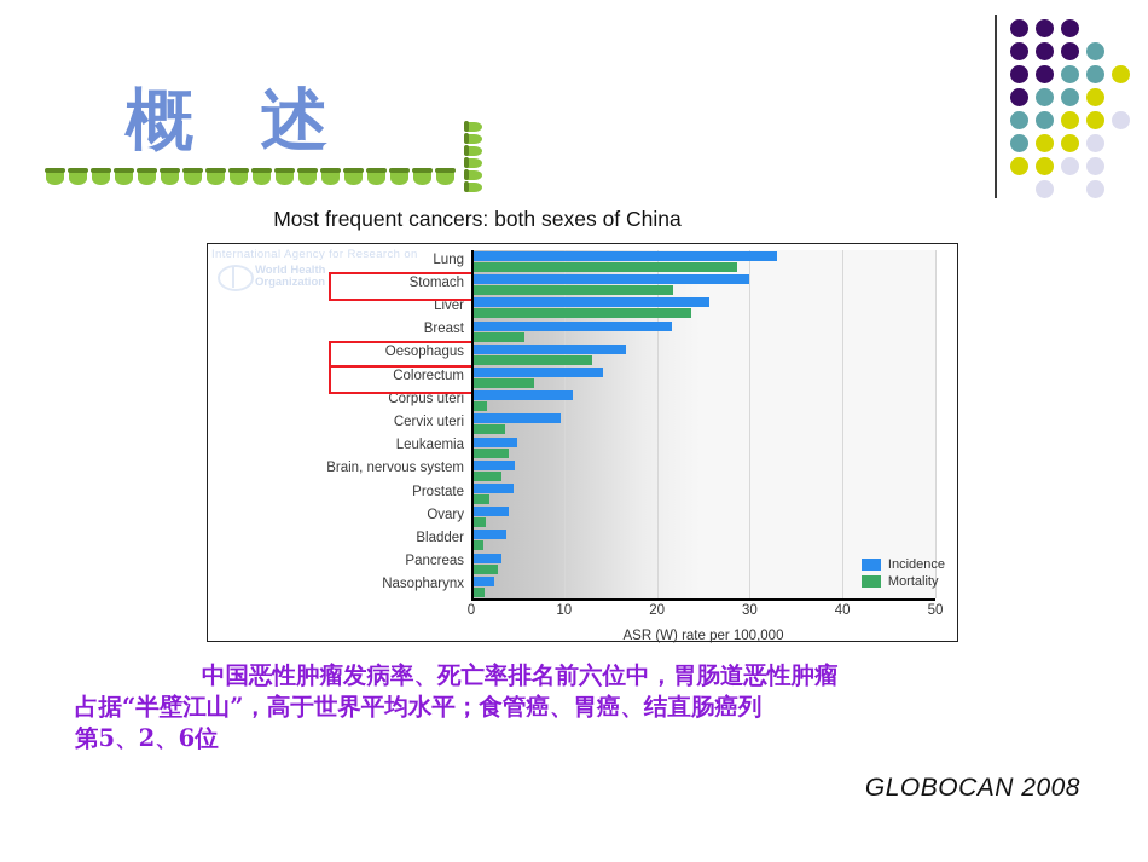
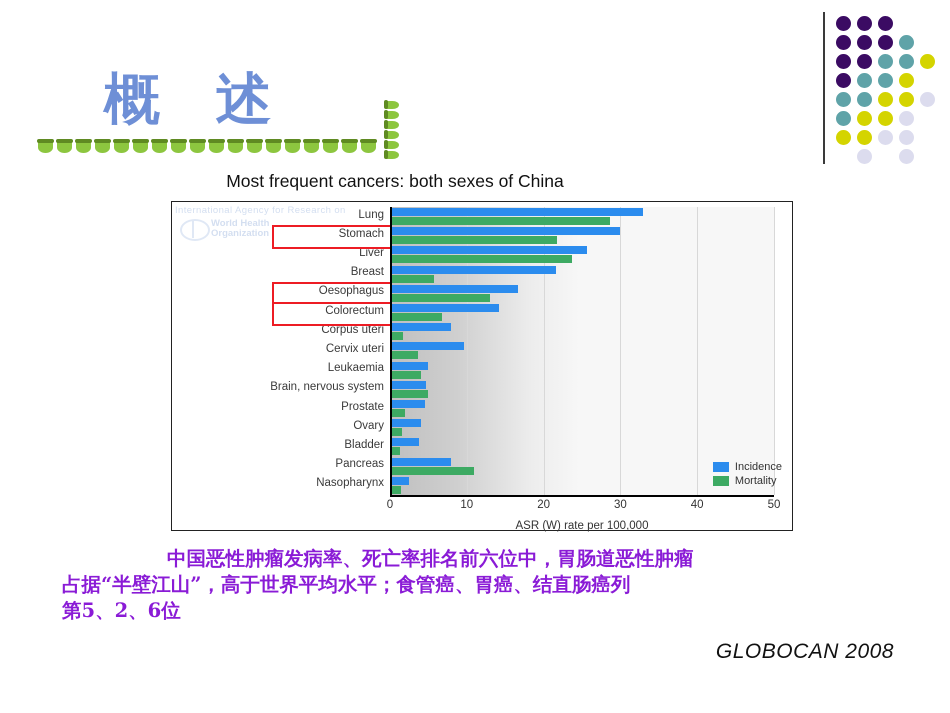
Incidence/Corpus uteri: 11 -> 8
Mortality/Brain, nervous system: 3 -> 5
Incidence/Pancreas: 3 -> 8
Mortality/Pancreas: 3 -> 11
